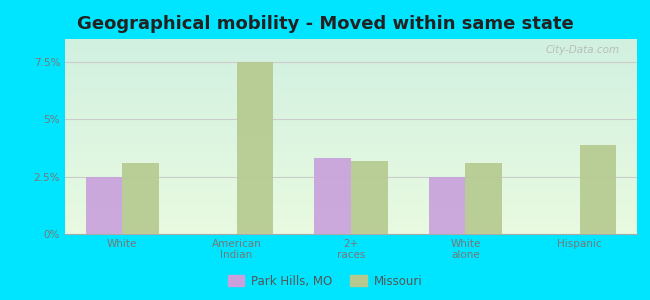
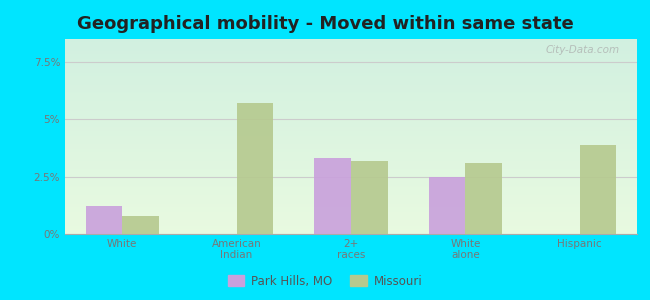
Park Hills, MO/White: 2.5% -> 1.2%
Missouri/White: 3.1% -> 0.8%
Missouri/American Indian: 7.5% -> 5.7%
